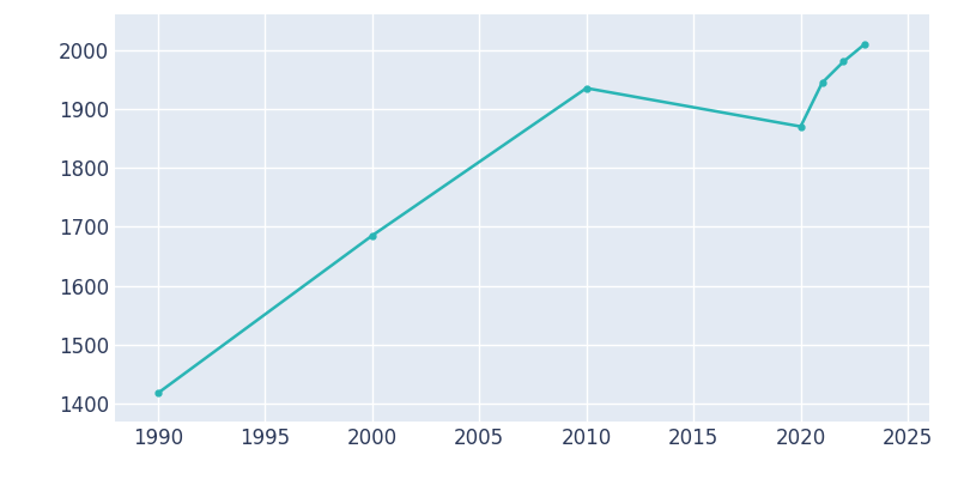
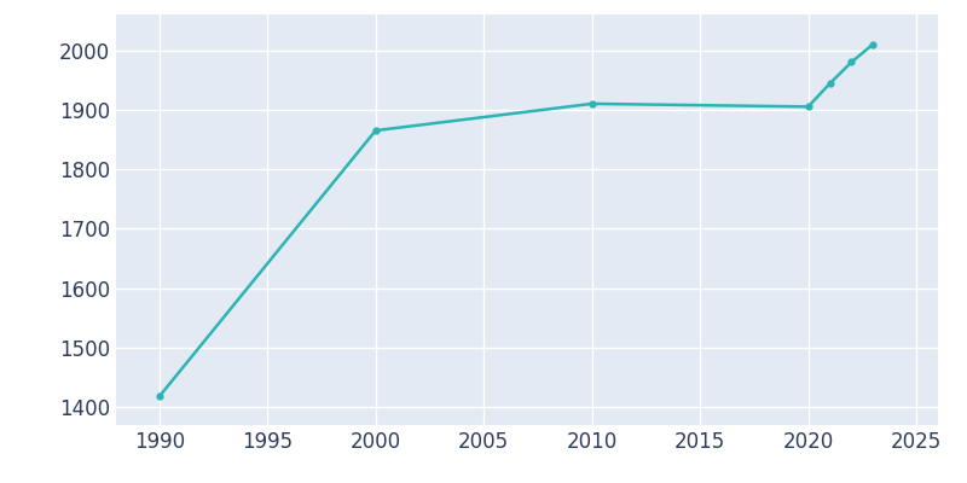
2000: 1685 -> 1865
2010: 1935 -> 1910
2020: 1870 -> 1905
